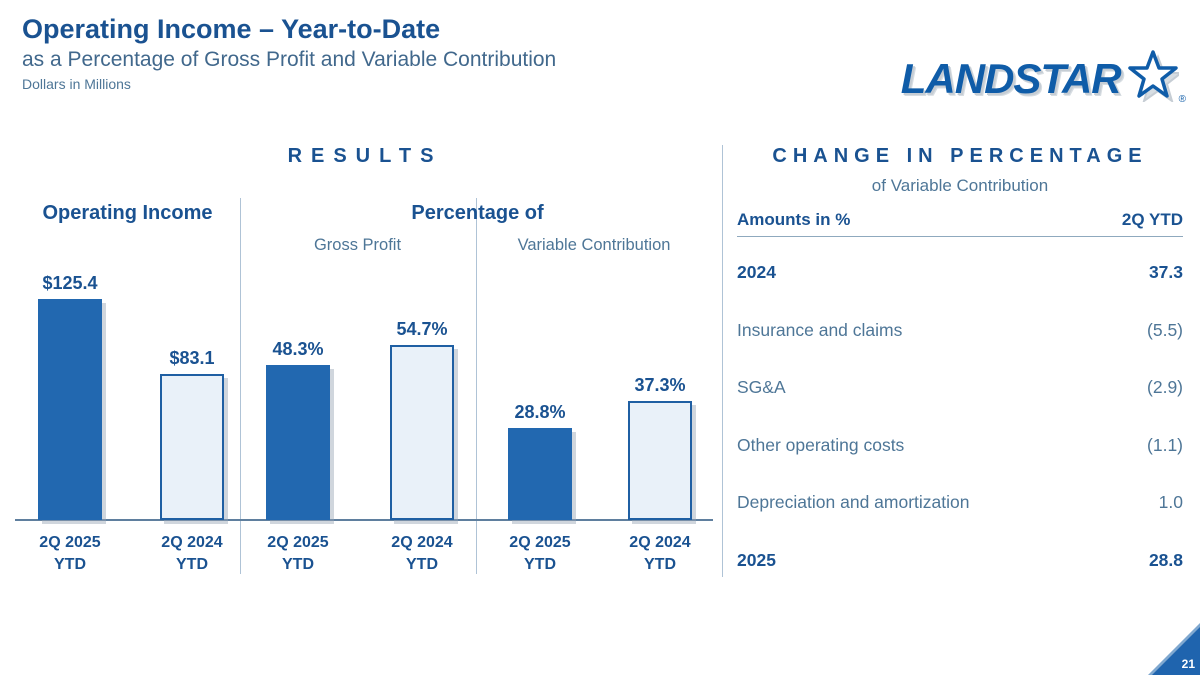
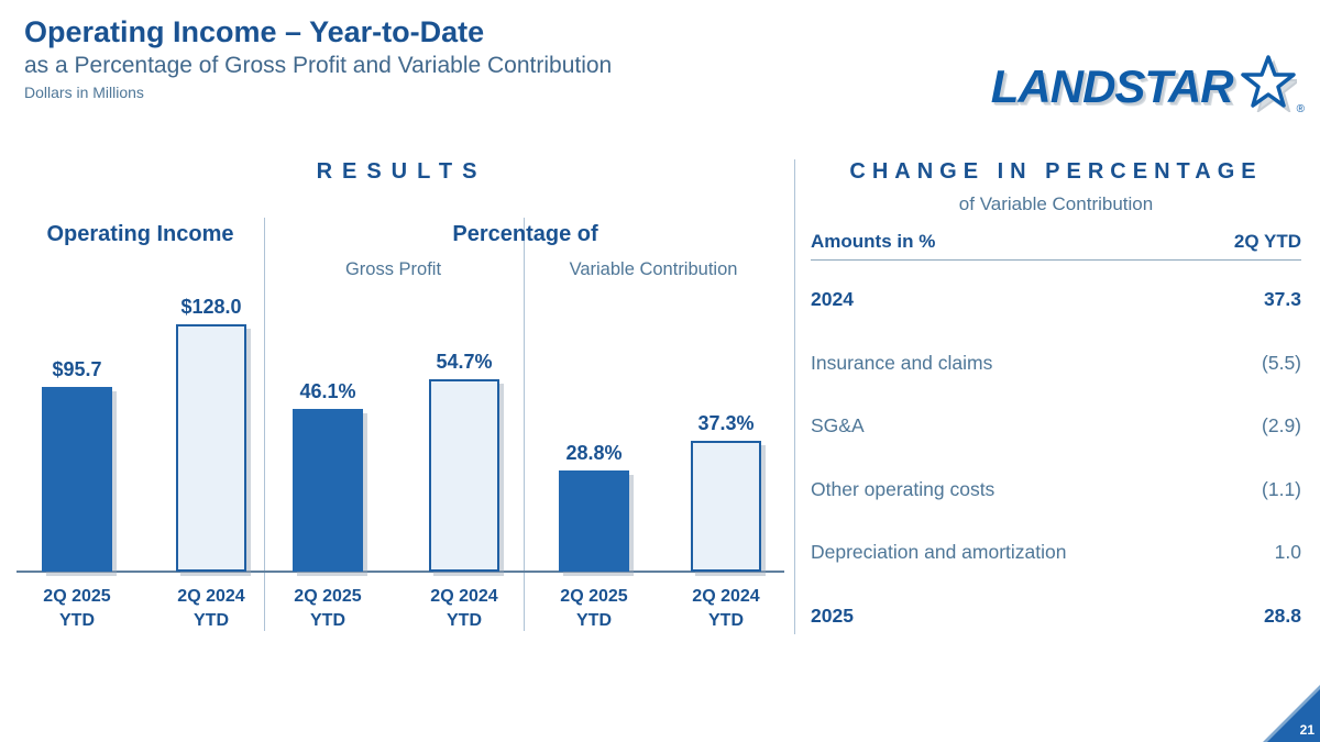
Operating Income/2Q 2025 YTD: $125.4 -> $95.7
Operating Income/2Q 2024 YTD: $83.1 -> $128.0
Percentage of Gross Profit/2Q 2025 YTD: 48.3% -> 46.1%
